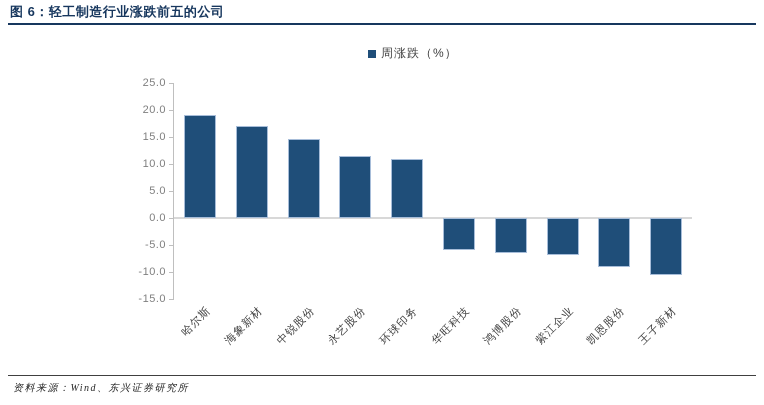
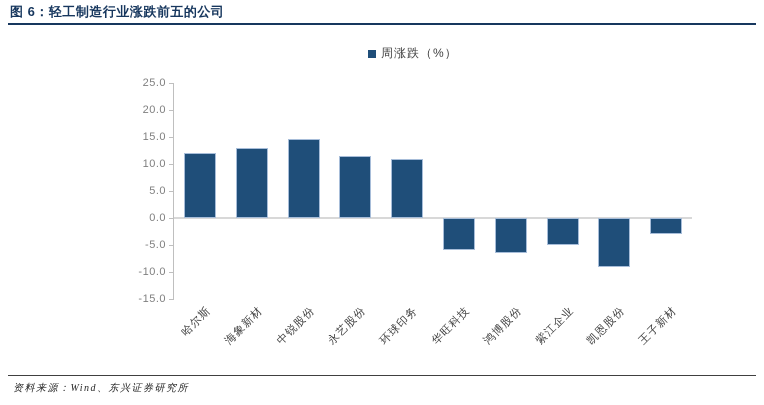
哈尔斯: 19 -> 12
海象新材: 17 -> 13
紫江企业: -7 -> -5
王子新材: -10 -> -3
